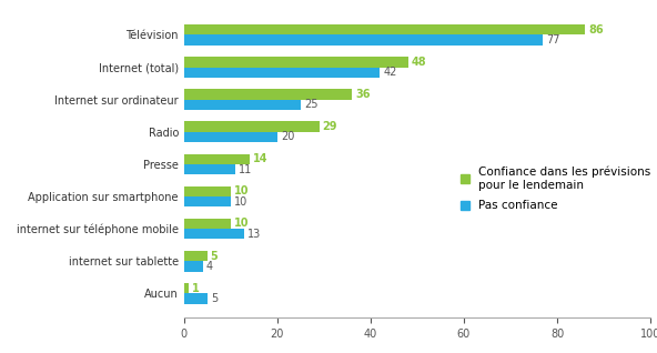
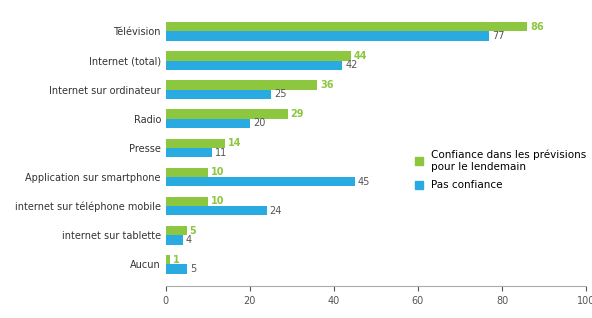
Confiance dans les prévisions pour le lendemain/Internet (total): 48 -> 44
Pas confiance/Application sur smartphone: 10 -> 45
Pas confiance/internet sur téléphone mobile: 13 -> 24
